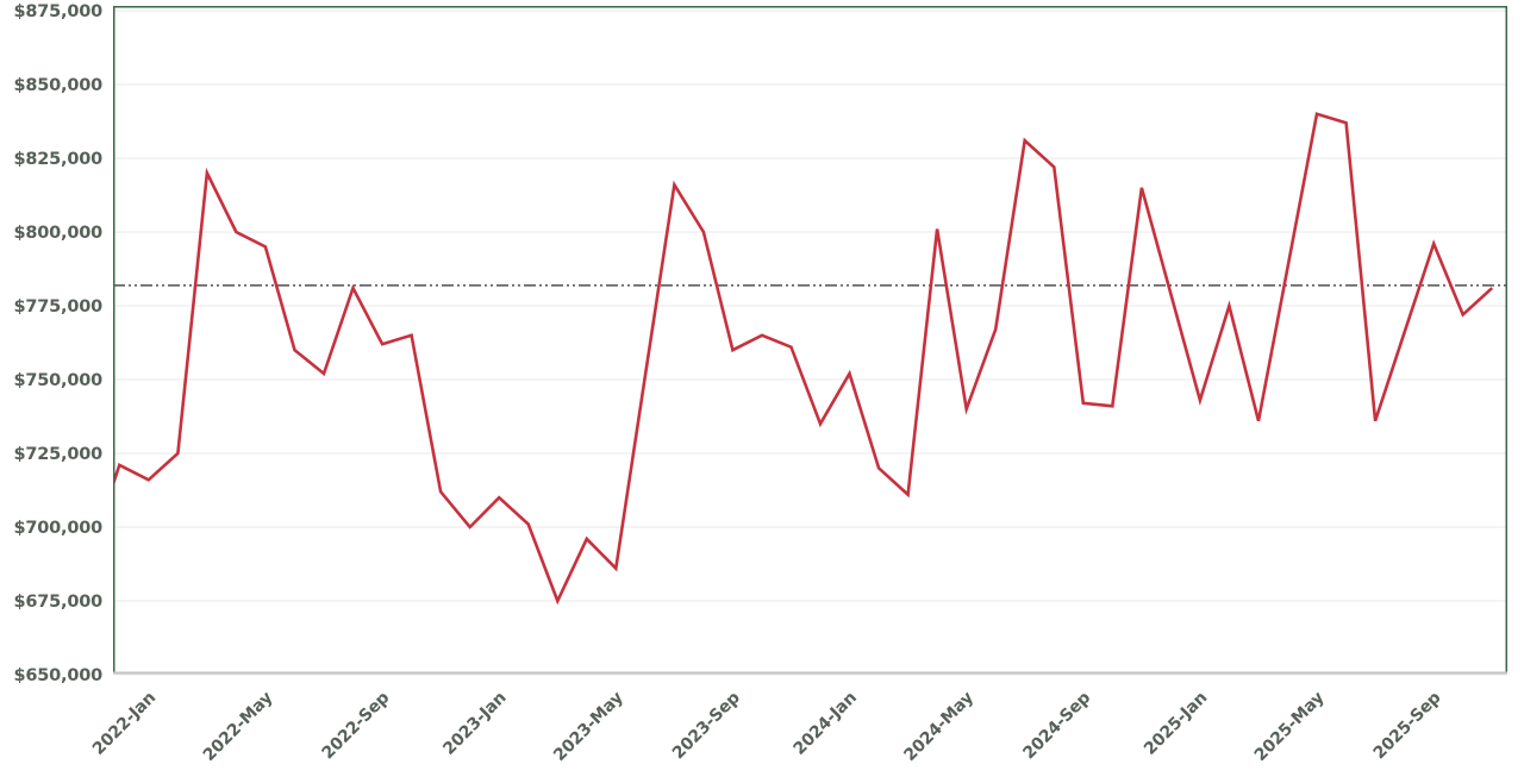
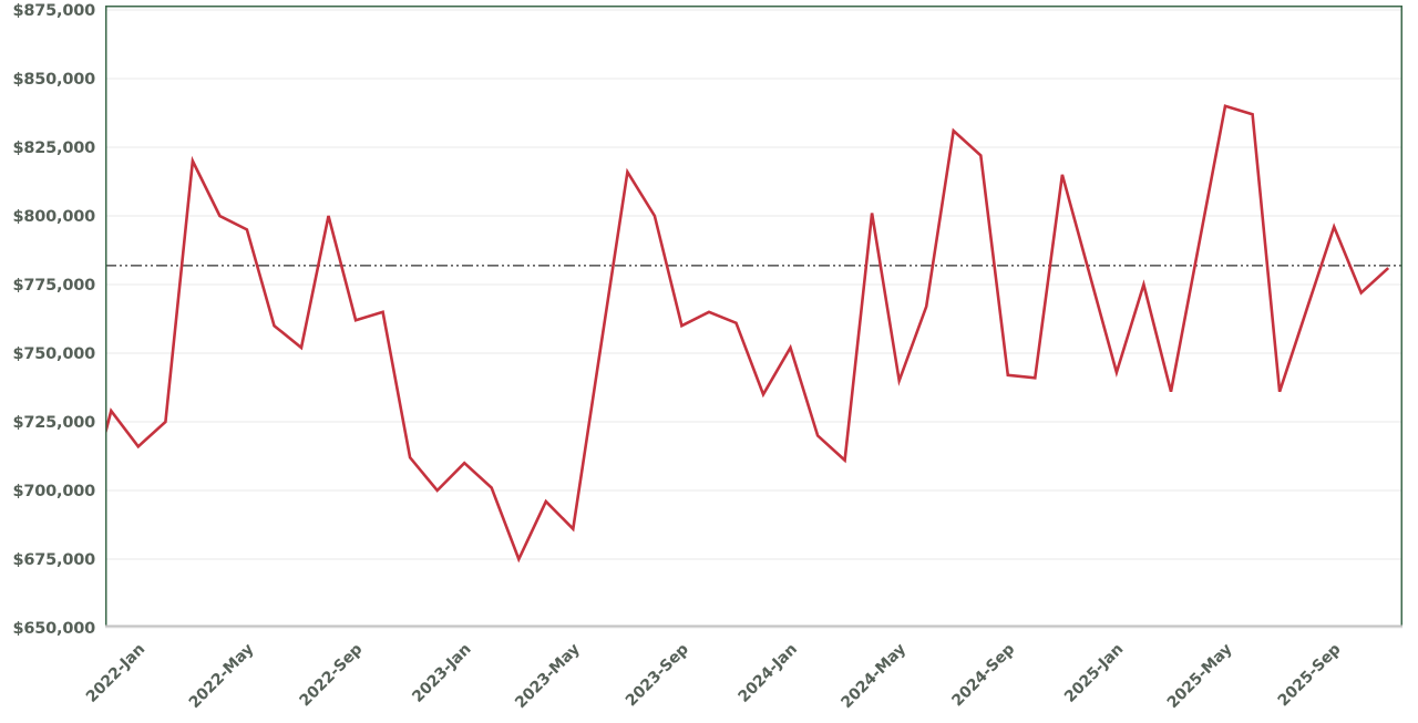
2022-Jan: $721000 -> $729000
2022-Sep: $781000 -> $800000
